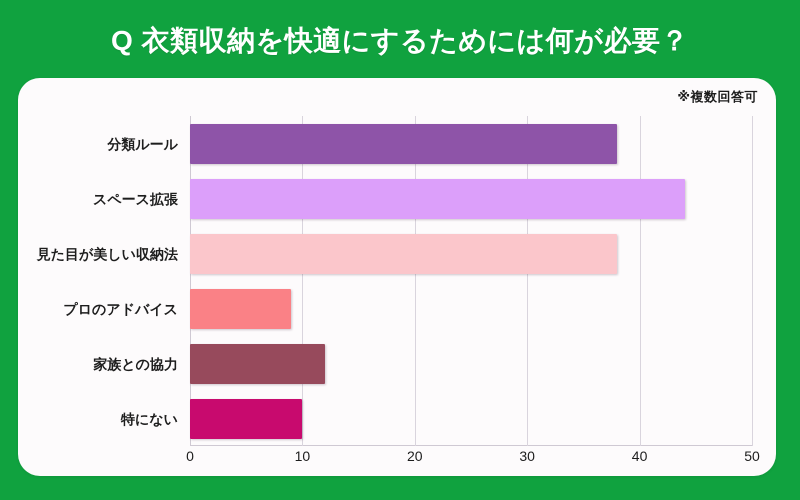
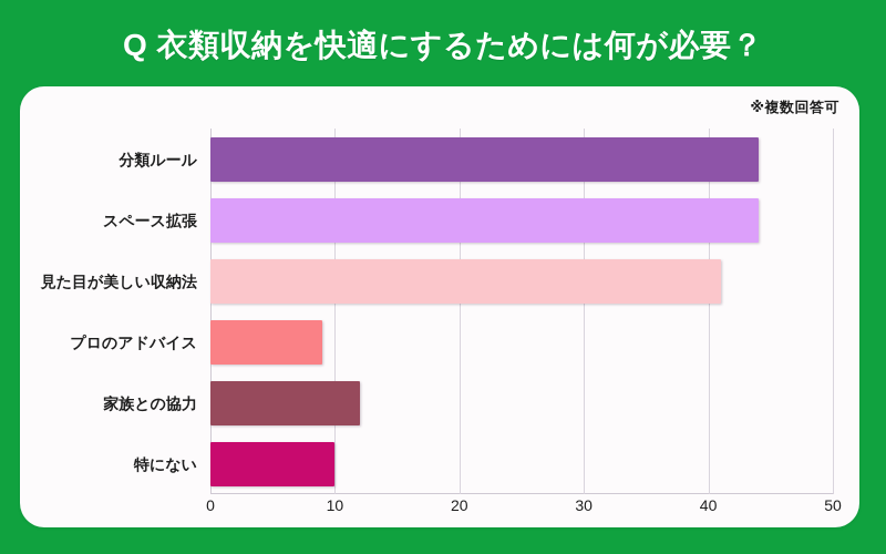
分類ルール: 38 -> 44
見た目が美しい収納法: 38 -> 41
